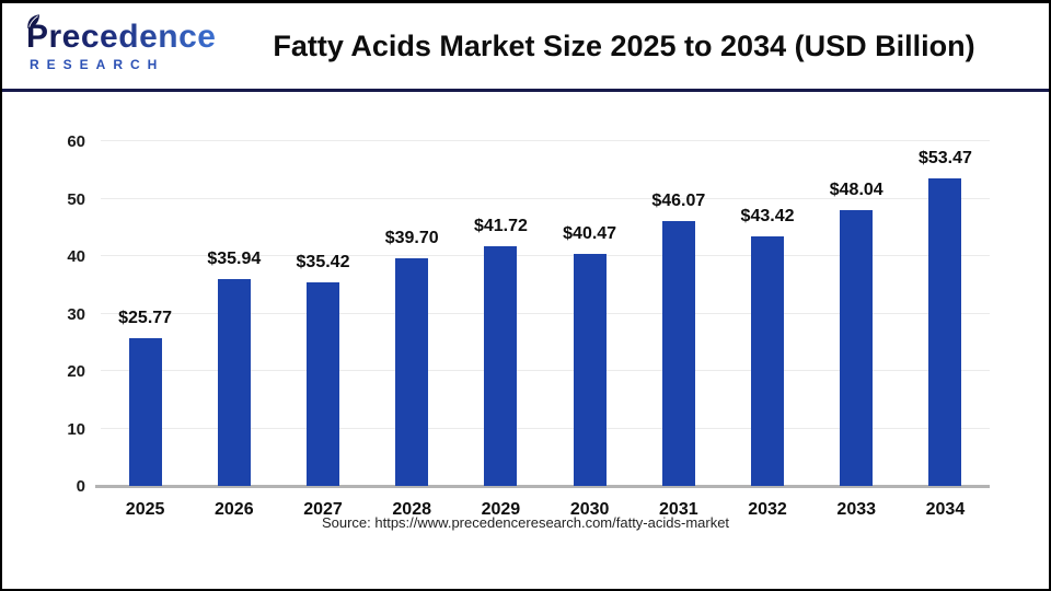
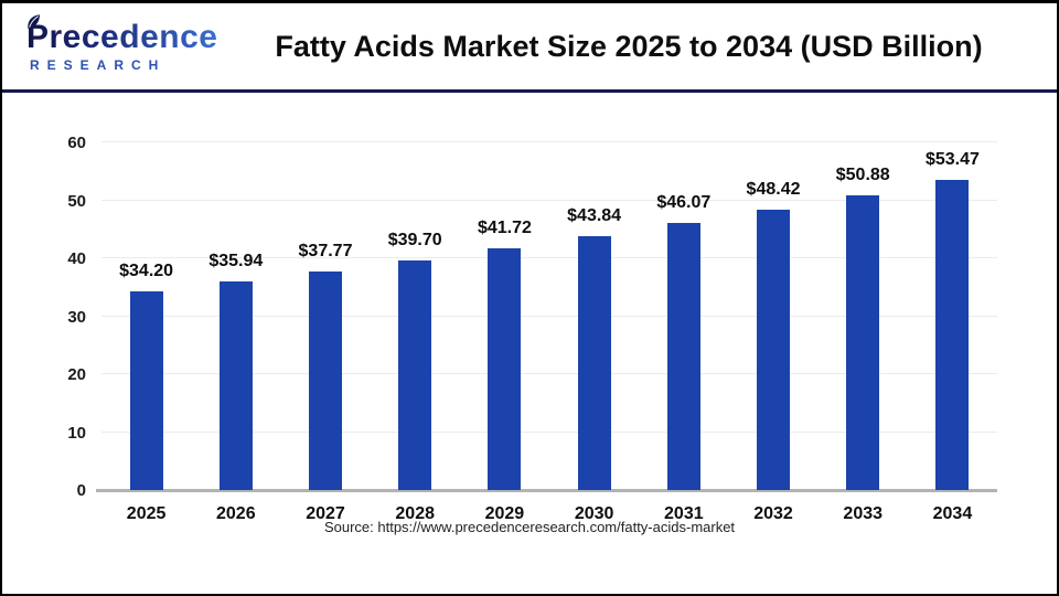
2025: $25.77 -> $34.20
2027: $35.42 -> $37.77
2030: $40.47 -> $43.84
2032: $43.42 -> $48.42
2033: $48.04 -> $50.88
